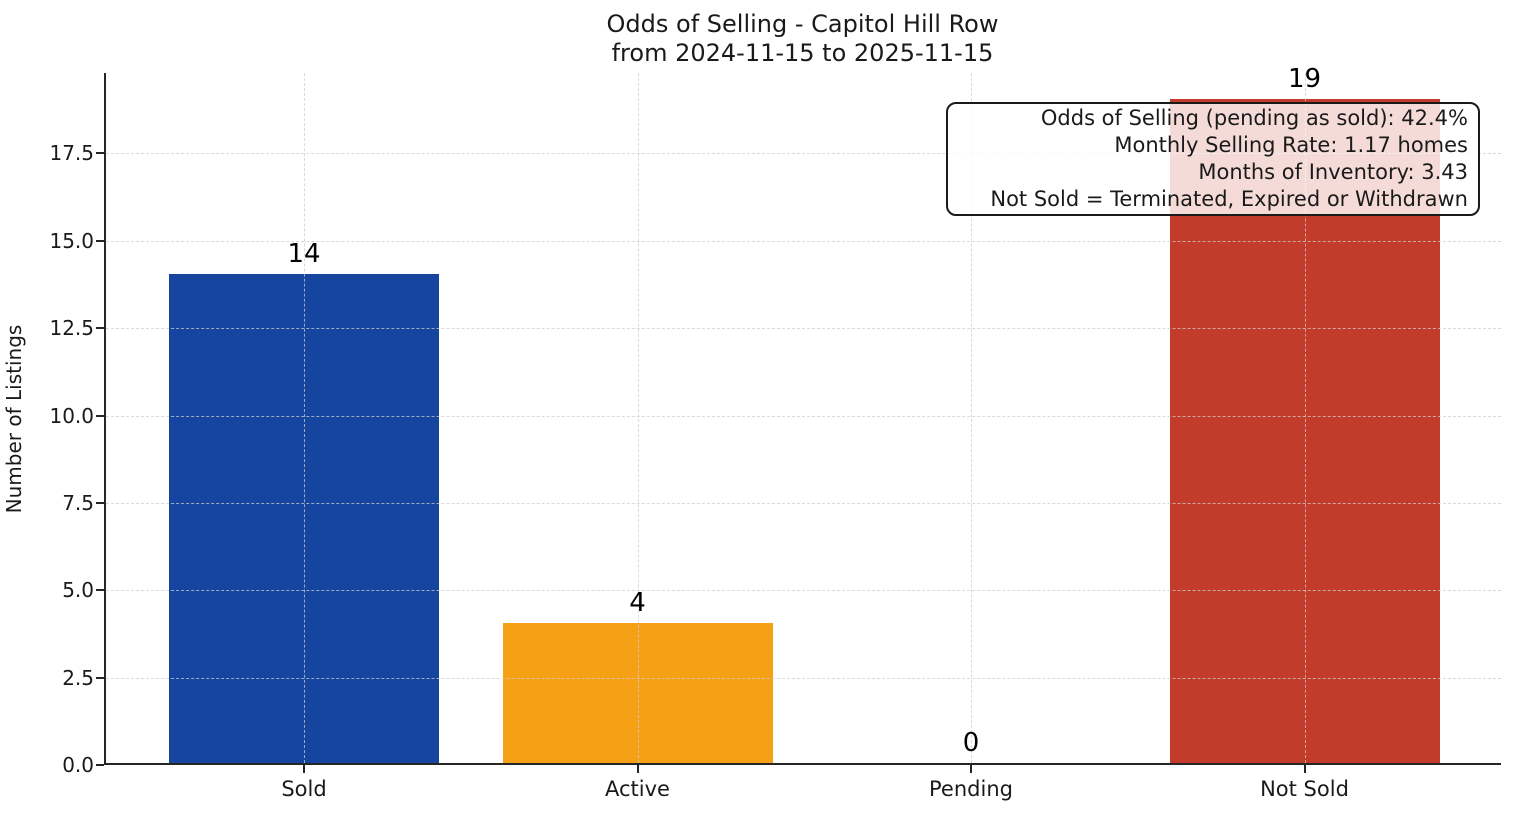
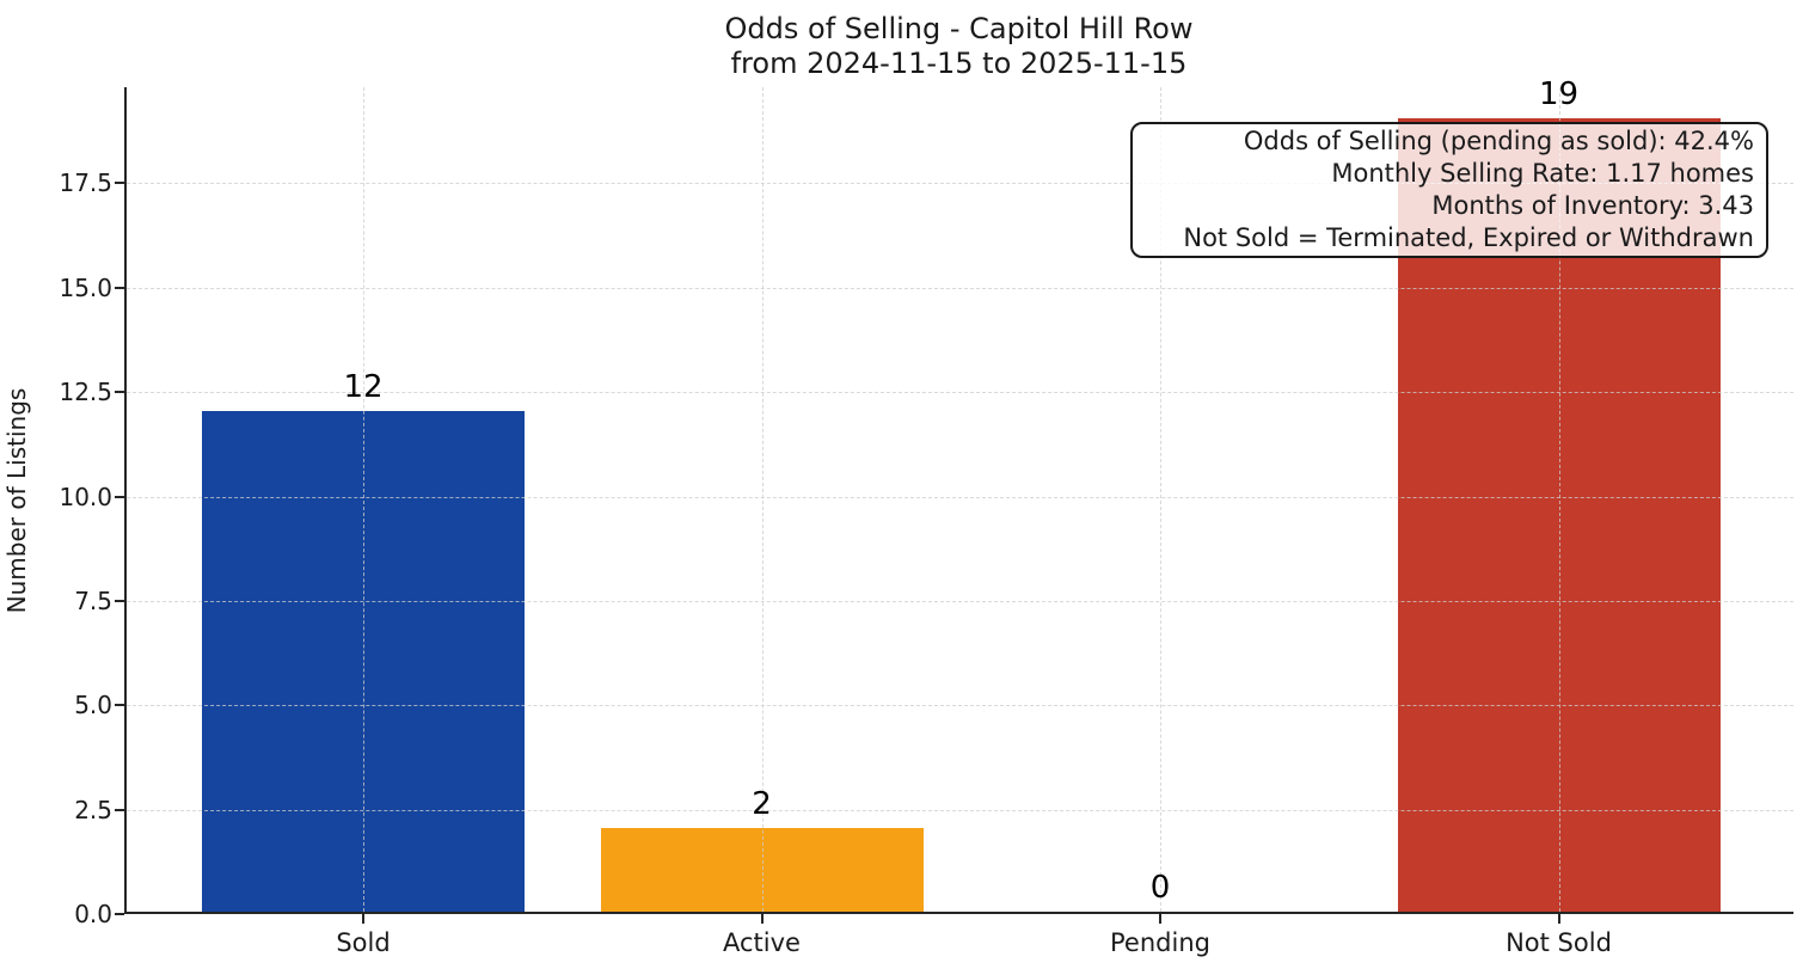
Sold: 14 -> 12
Active: 4 -> 2
